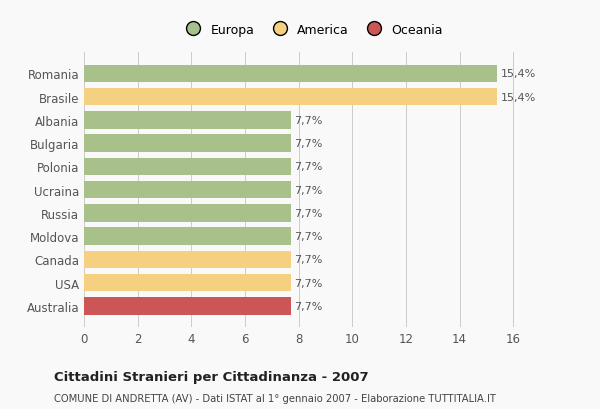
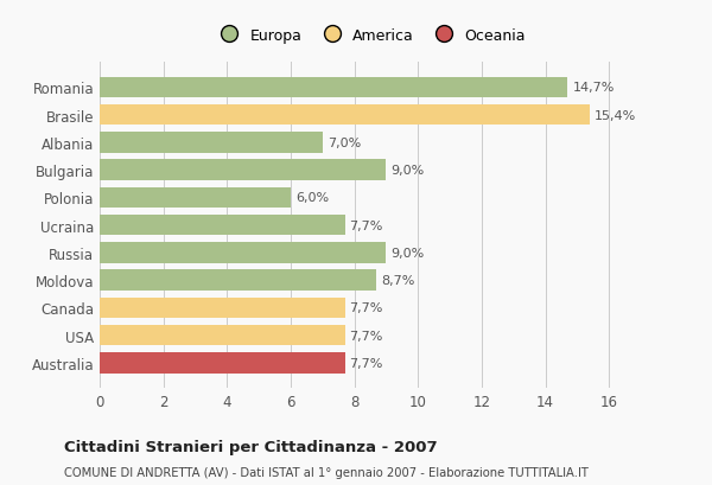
Romania: 15,4% -> 14,7%
Albania: 7,7% -> 7,0%
Bulgaria: 7,7% -> 9,0%
Polonia: 7,7% -> 6,0%
Russia: 7,7% -> 9,0%
Moldova: 7,7% -> 8,7%
